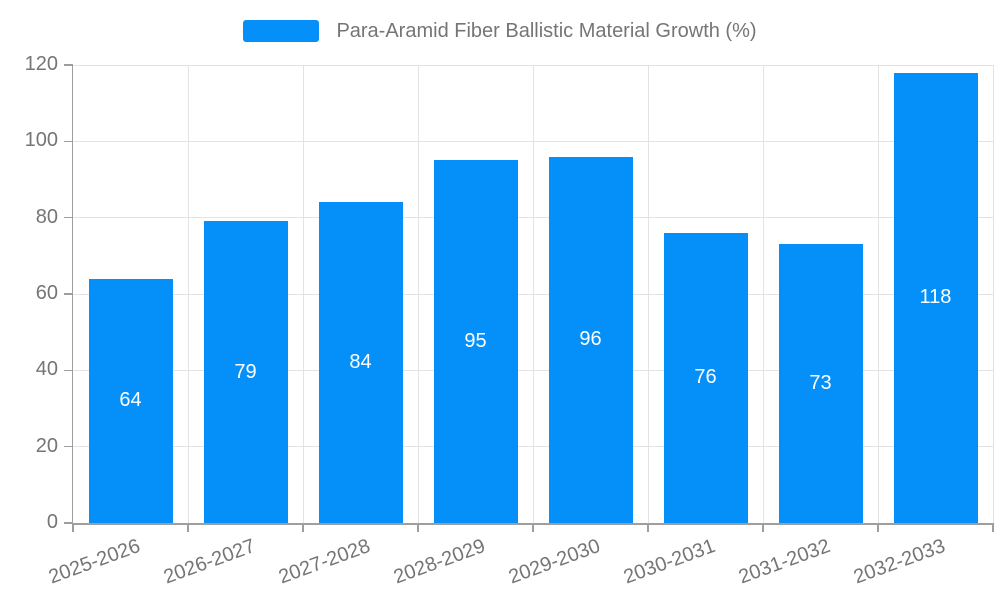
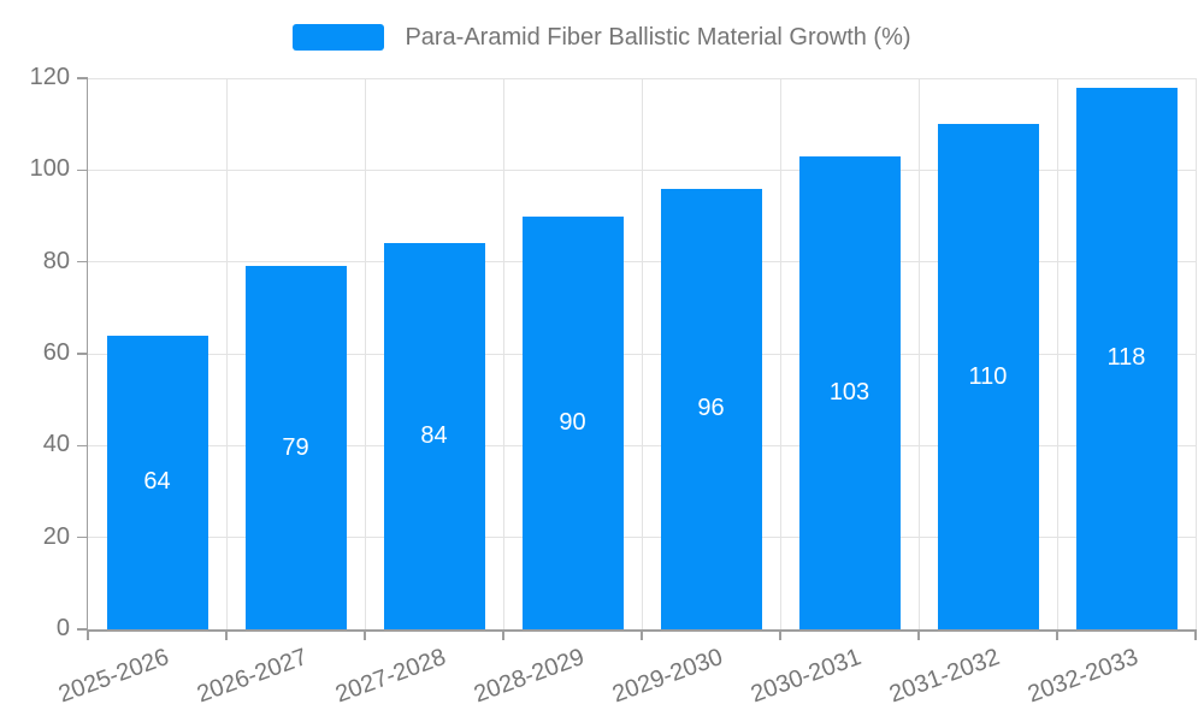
2028-2029: 95 -> 90
2030-2031: 76 -> 103
2031-2032: 73 -> 110
